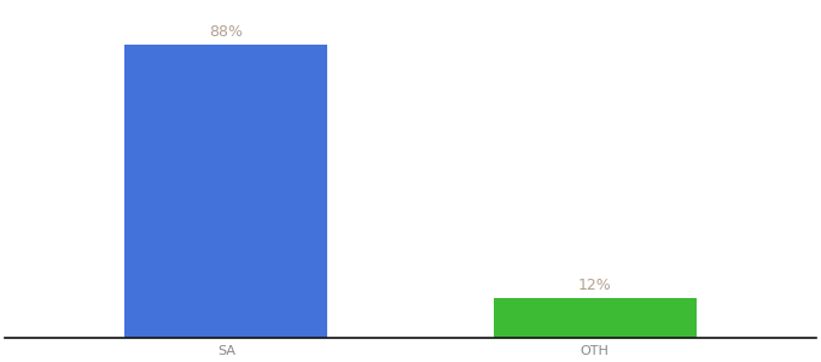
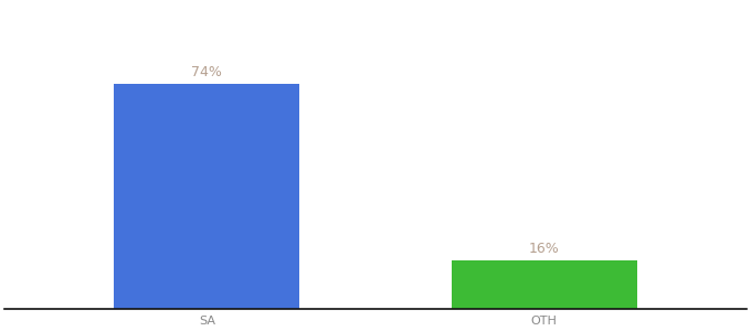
SA: 88% -> 74%
OTH: 12% -> 16%
